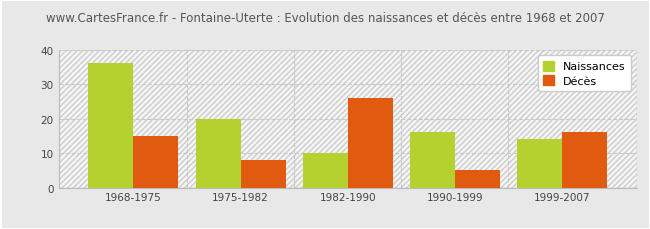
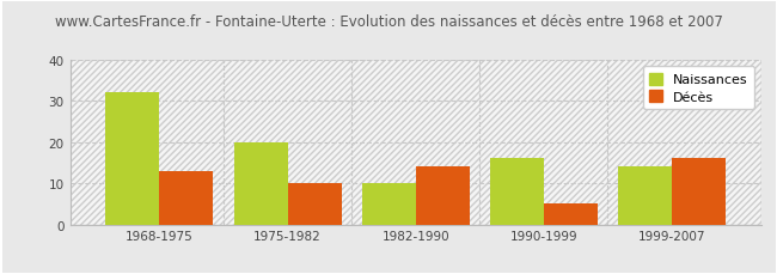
Naissances/1968-1975: 36 -> 32
Décès/1968-1975: 15 -> 13
Décès/1975-1982: 8 -> 10
Décès/1982-1990: 26 -> 14
